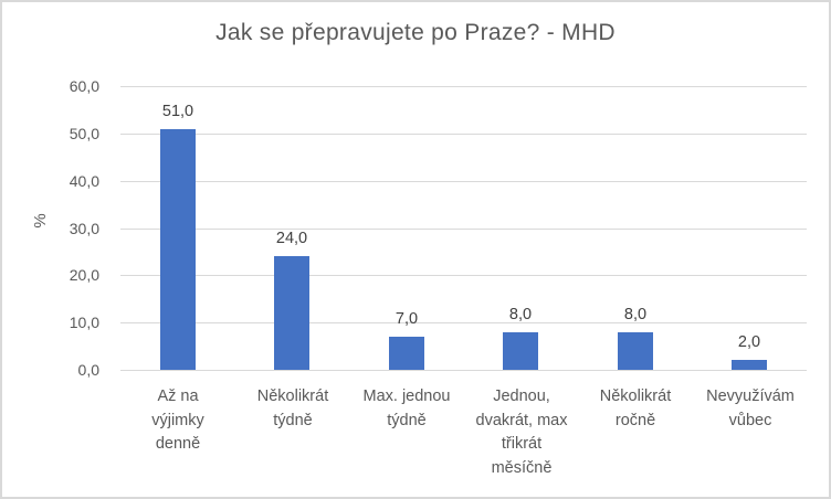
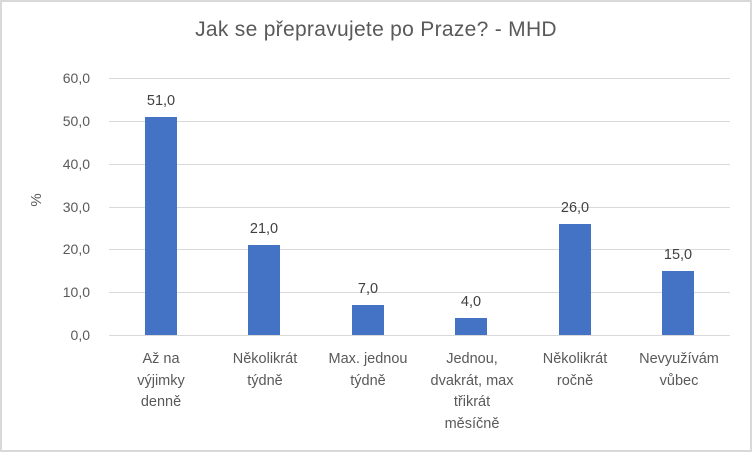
Několikrát týdně: 24,0 -> 21,0
Jednou, dvakrát, max třikrát měsíčně: 8,0 -> 4,0
Několikrát ročně: 8,0 -> 26,0
Nevyužívám vůbec: 2,0 -> 15,0
